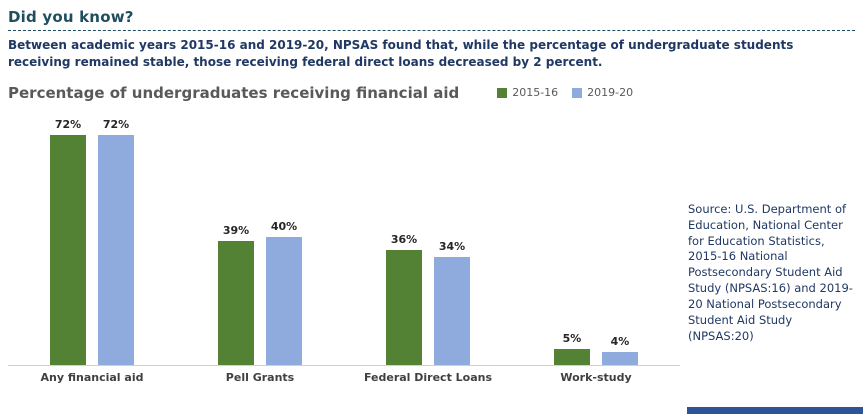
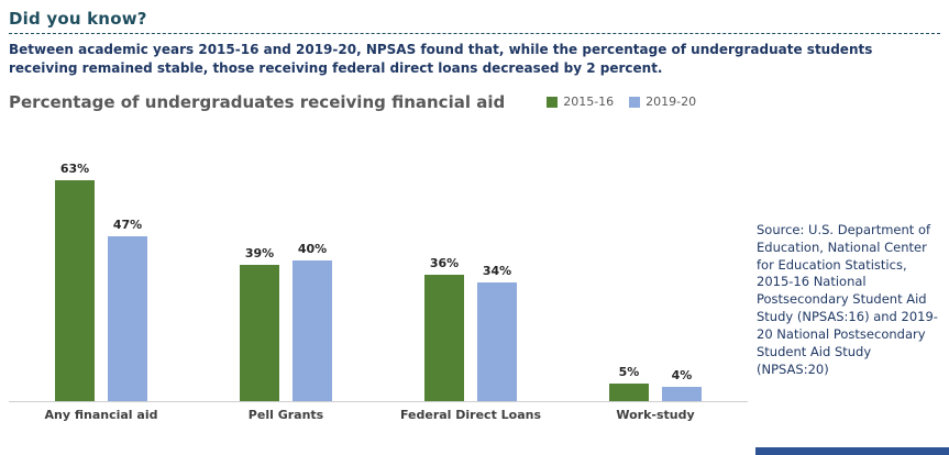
2015-16/Any financial aid: 72% -> 63%
2019-20/Any financial aid: 72% -> 47%
